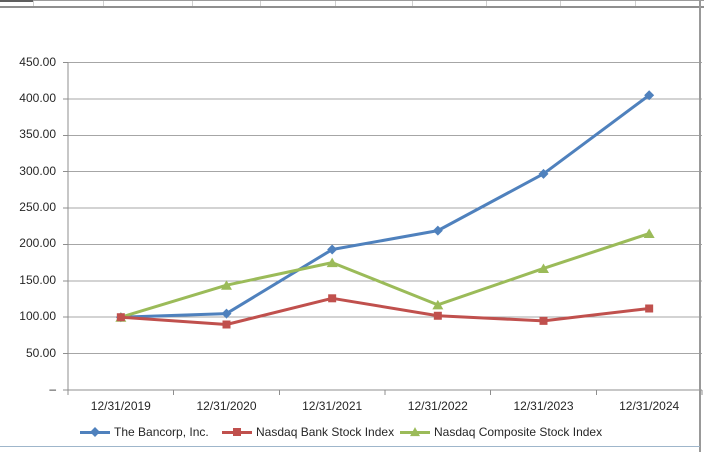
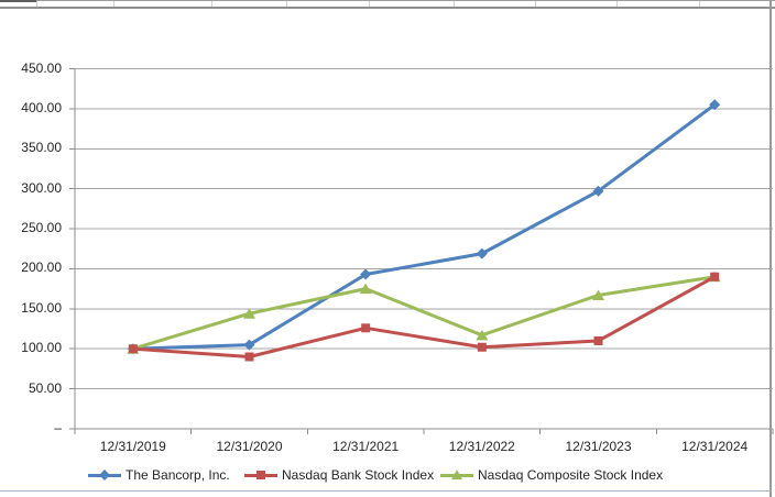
Nasdaq Bank Stock Index/12/31/2023: 100 -> 110
Nasdaq Bank Stock Index/12/31/2024: 110 -> 190
Nasdaq Composite Stock Index/12/31/2024: 220 -> 190
